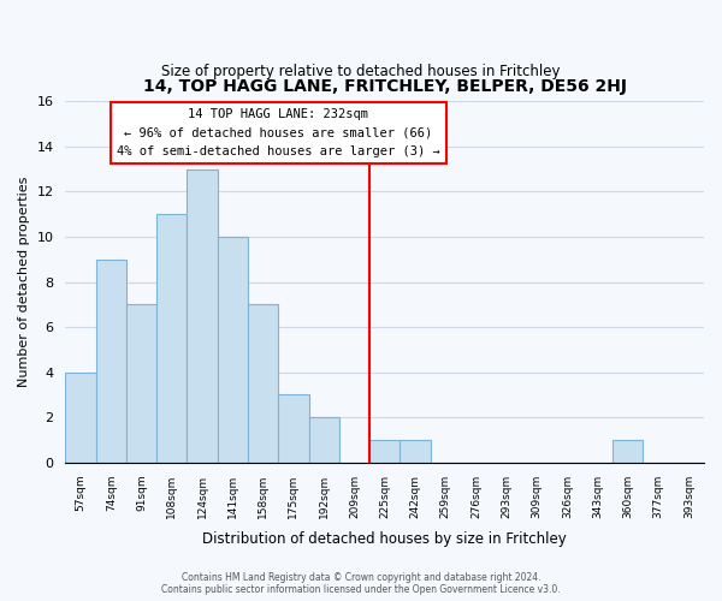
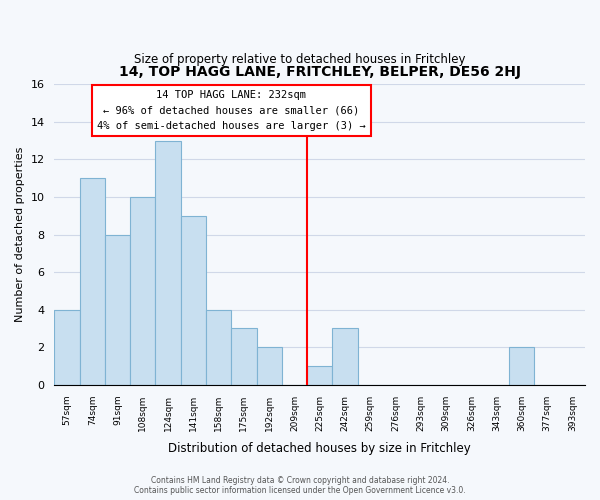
74sqm: 9 -> 11
91sqm: 7 -> 8
108sqm: 11 -> 10
141sqm: 10 -> 9
158sqm: 7 -> 4
242sqm: 1 -> 3
360sqm: 1 -> 2
